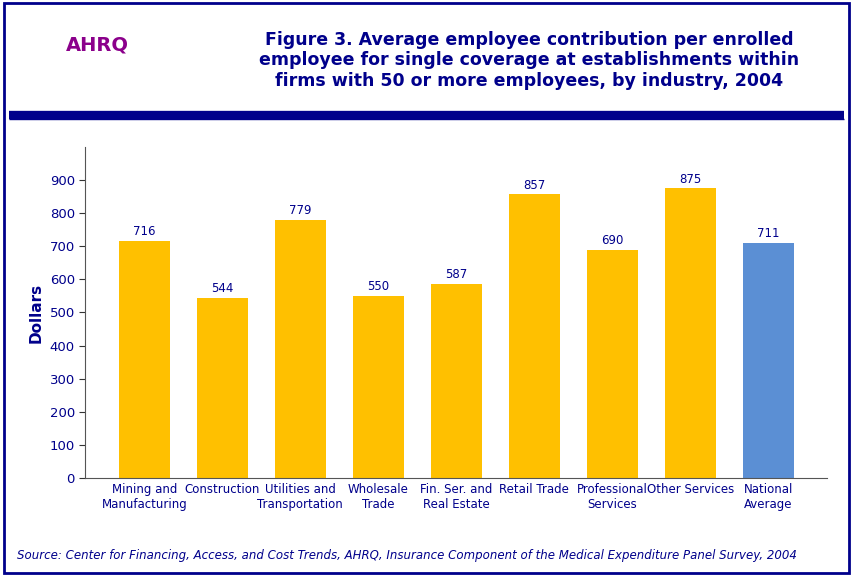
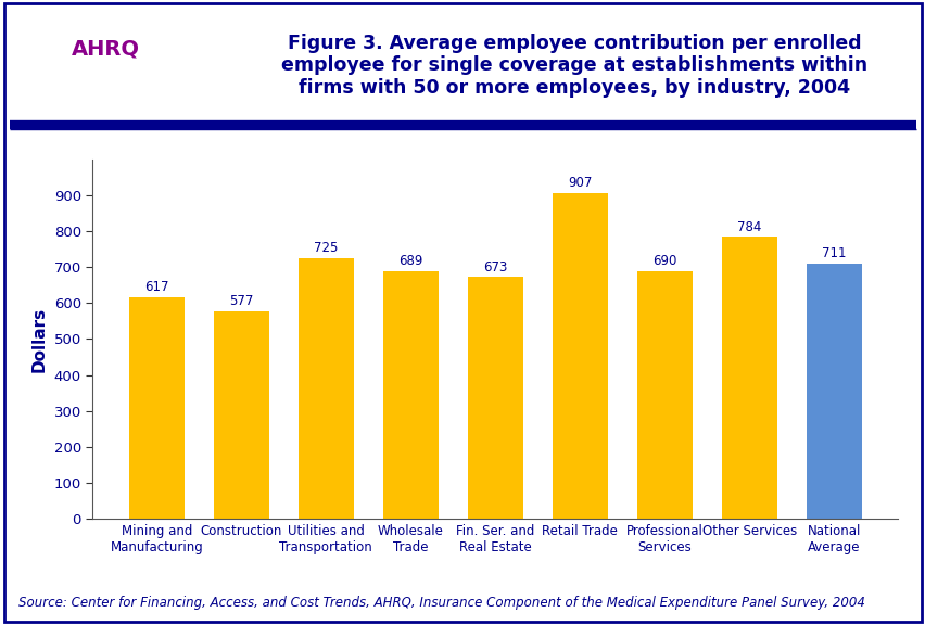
Mining and Manufacturing: 716 -> 617
Construction: 544 -> 577
Utilities and Transportation: 779 -> 725
Wholesale Trade: 550 -> 689
Fin. Ser. and Real Estate: 587 -> 673
Retail Trade: 857 -> 907
Other Services: 875 -> 784
